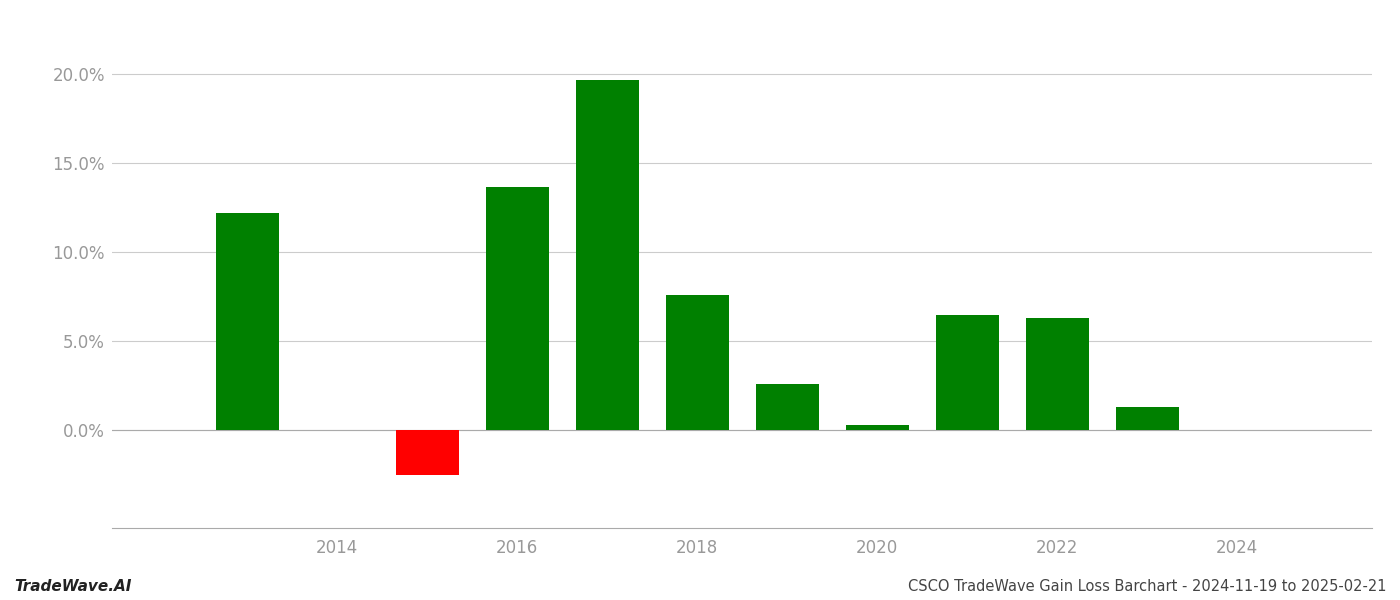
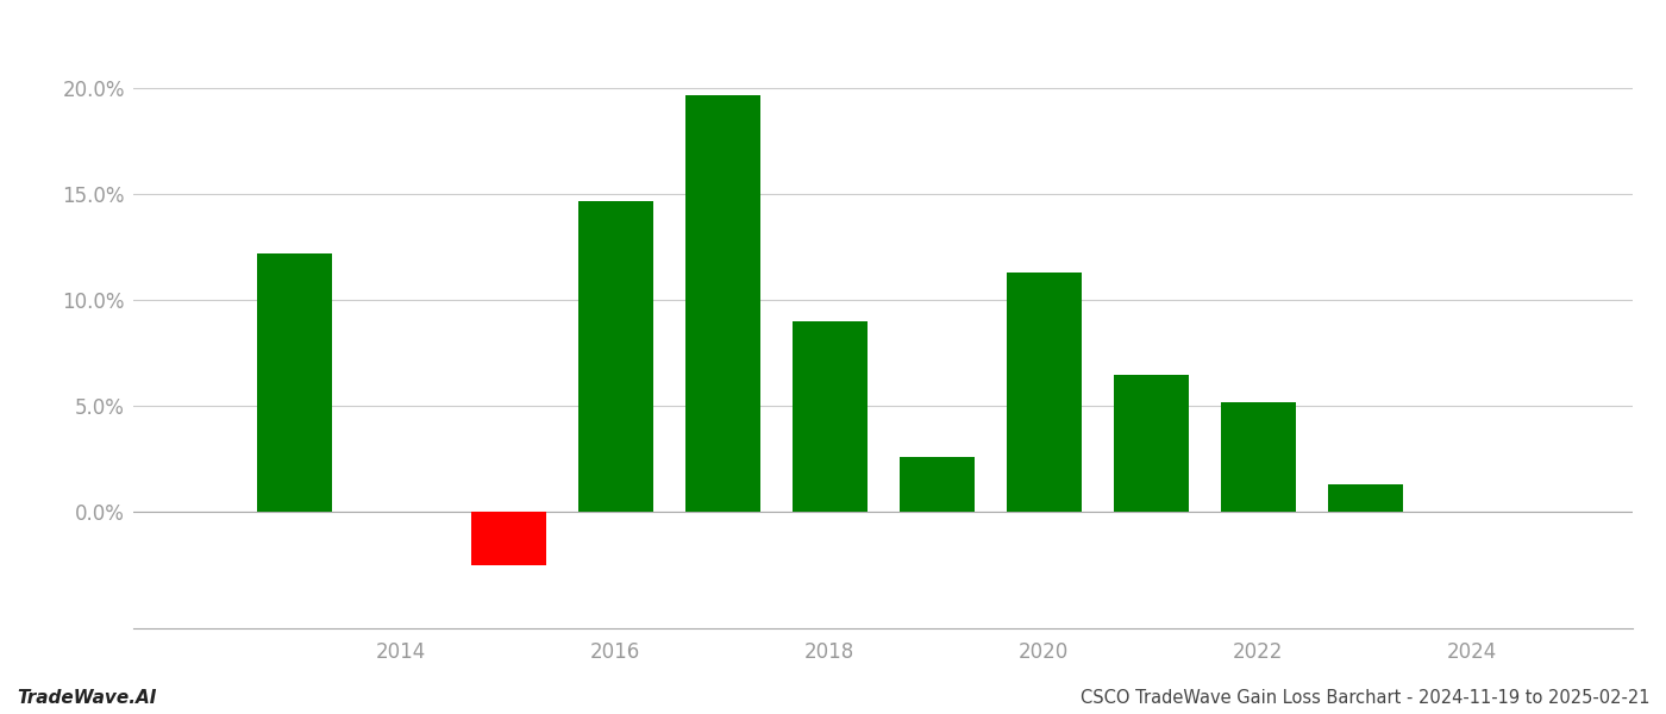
2016: 13.7% -> 14.7%
2018: 7.6% -> 9.0%
2020: 0.3% -> 11.3%
2022: 6.3% -> 5.2%
